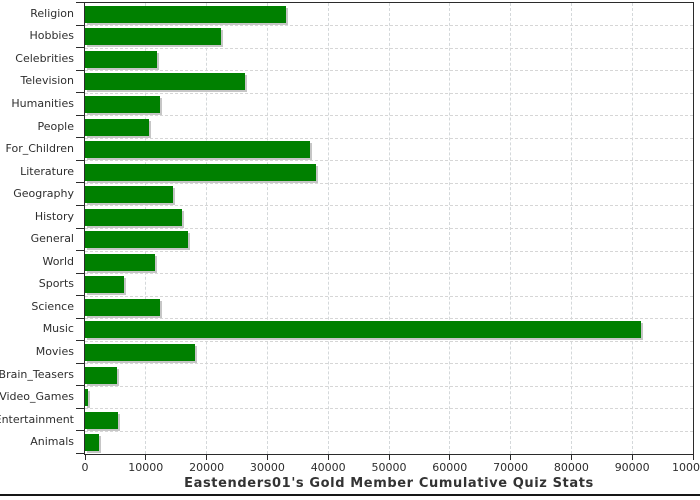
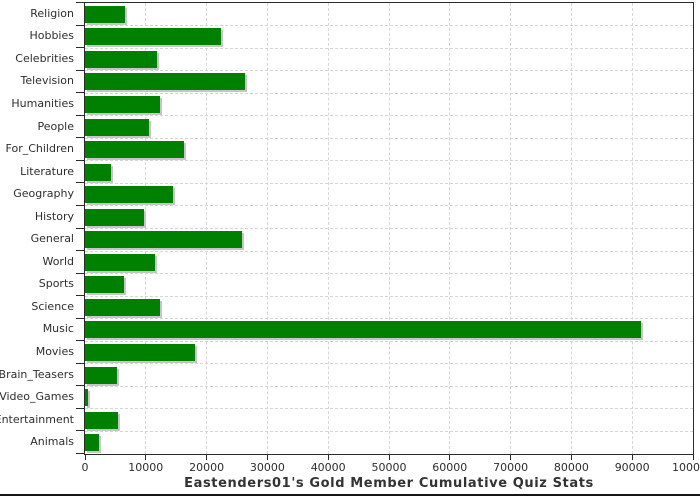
Religion: 33000 -> 6000
For_Children: 37000 -> 16000
Literature: 38000 -> 4000
History: 16000 -> 10000
General: 17000 -> 26000
